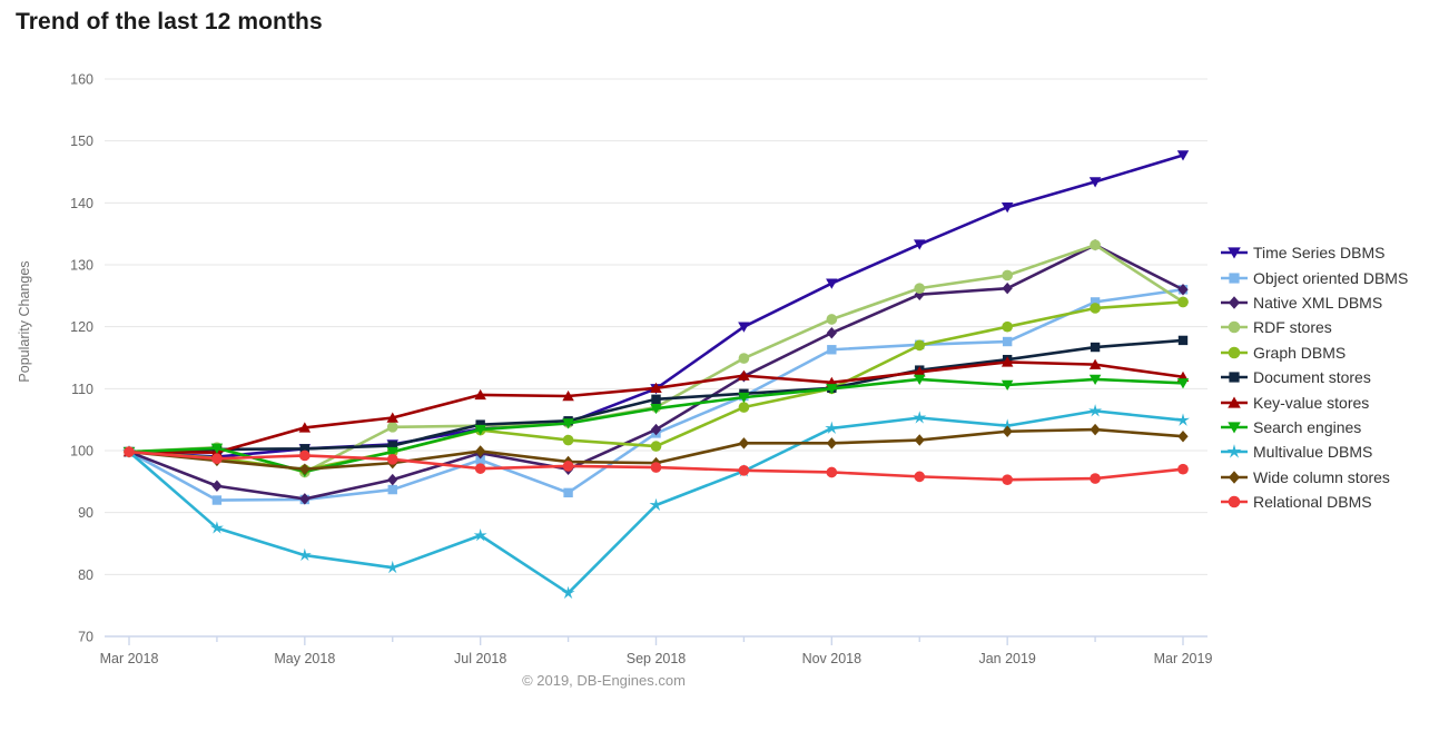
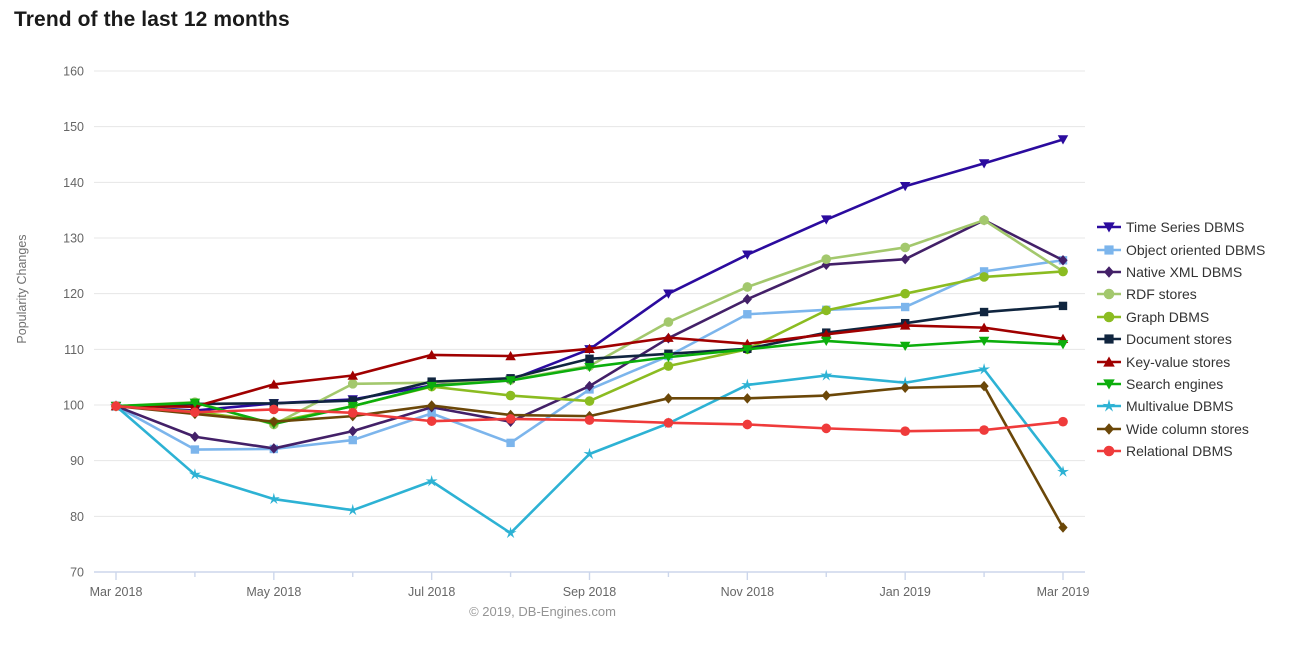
Multivalue DBMS/Mar 2019: 105 -> 88
Wide column stores/Mar 2019: 102 -> 78
